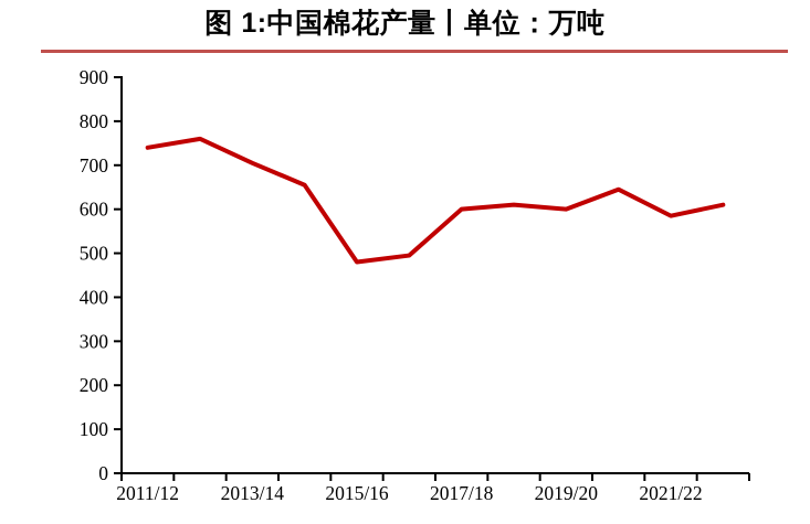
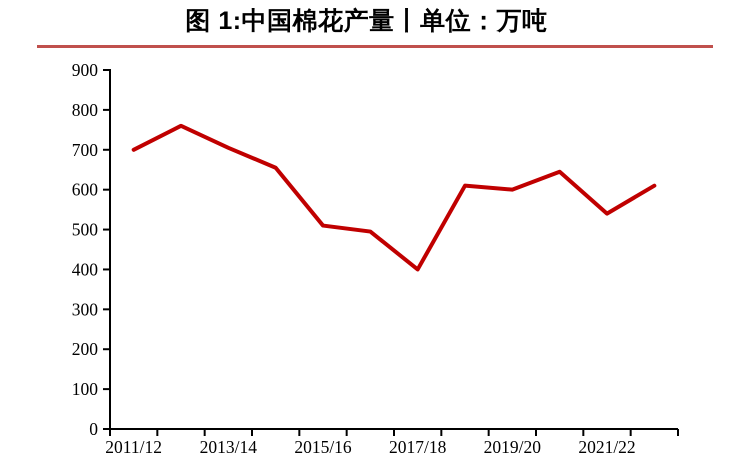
2011/12: 740 -> 700
2015/16: 480 -> 510
2017/18: 600 -> 400
2021/22: 580 -> 540
